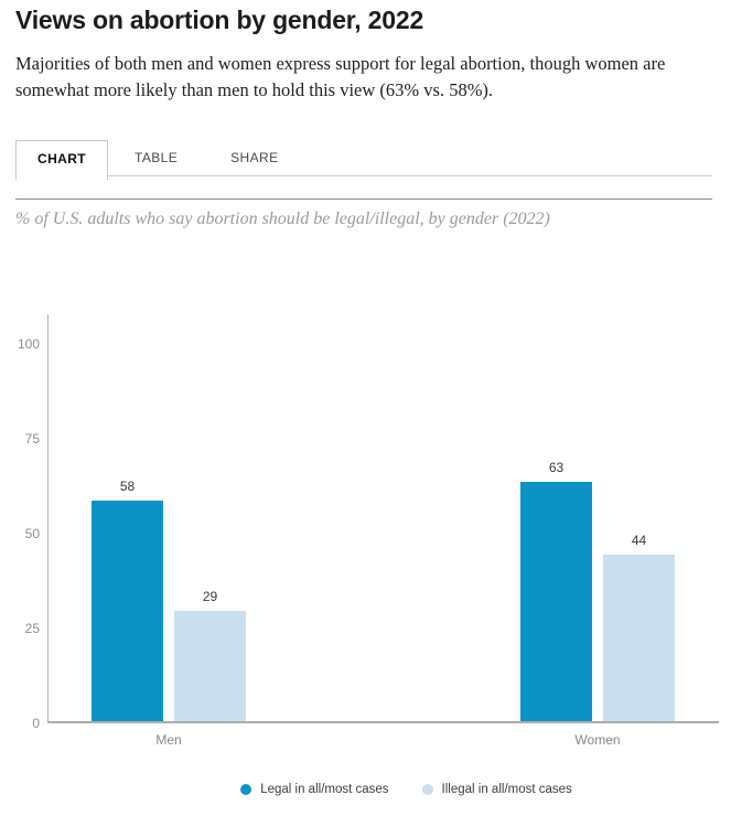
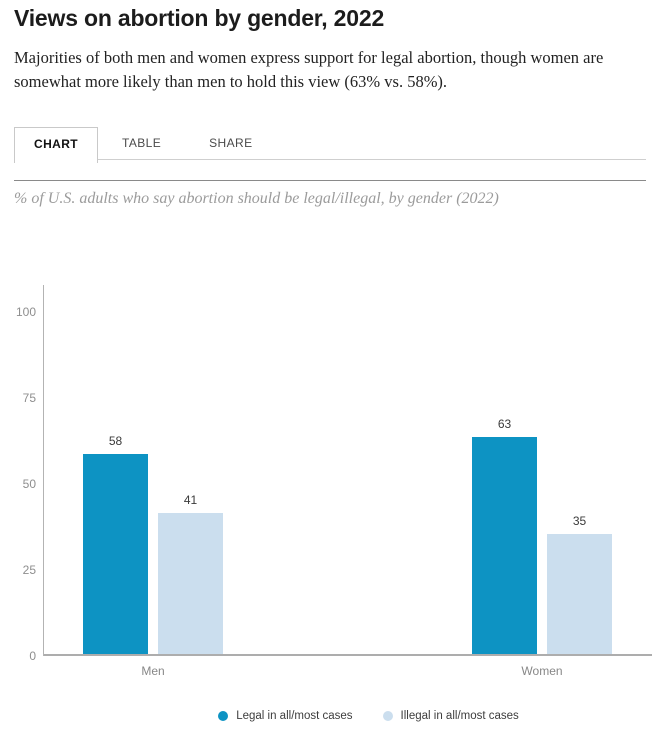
Illegal in all/most cases/Men: 29 -> 41
Illegal in all/most cases/Women: 44 -> 35
